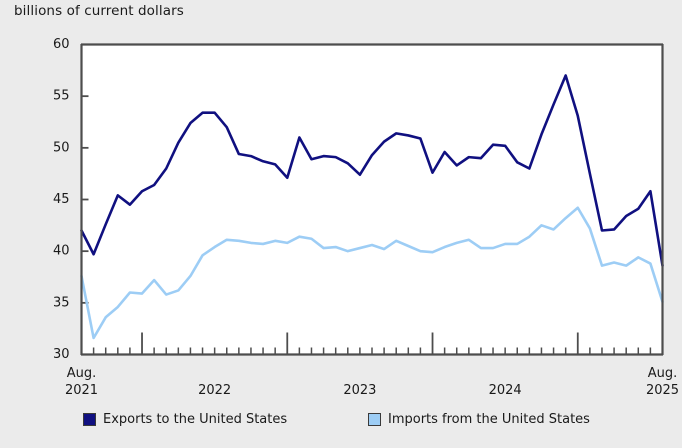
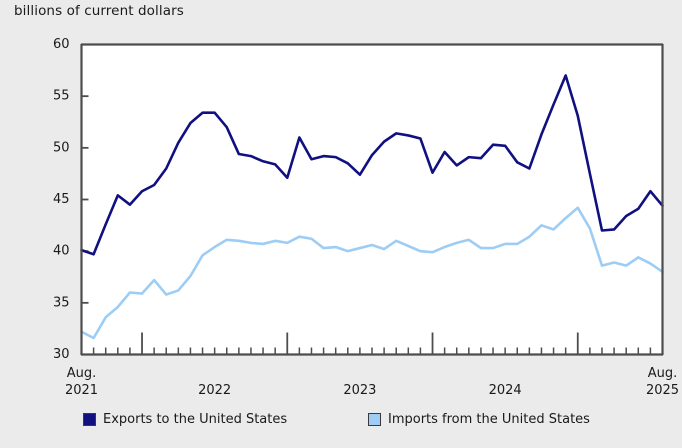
Exports to the United States/Aug. 2021: 42.0 -> 40.1
Imports from the United States/Aug. 2021: 37.6 -> 32.2
Exports to the United States/Aug. 2025: 38.6 -> 44.4
Imports from the United States/Aug. 2025: 35.1 -> 38.0
